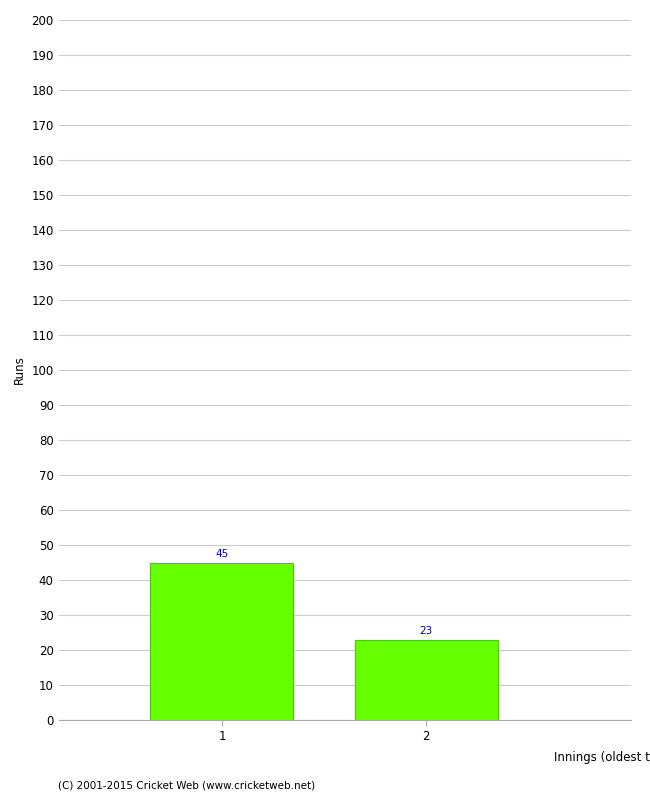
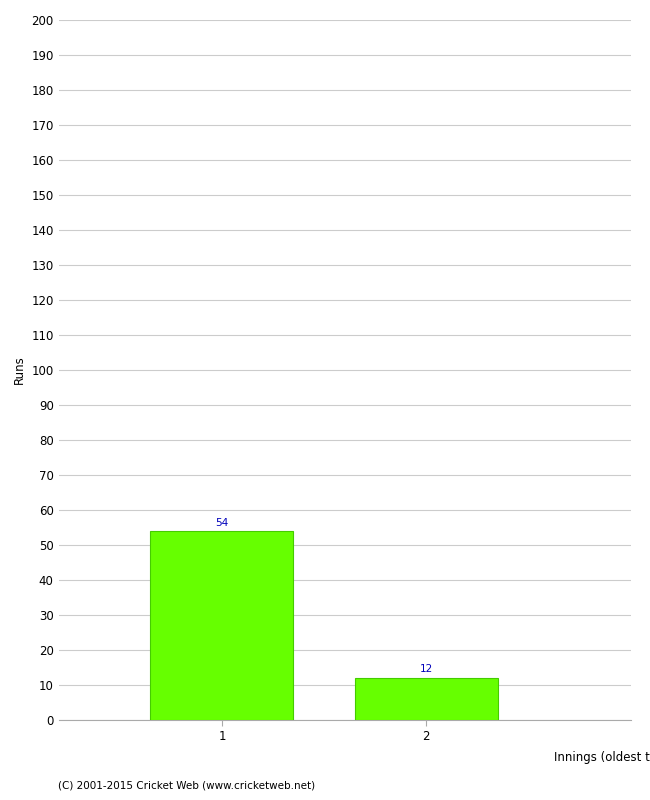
1: 45 -> 54
2: 23 -> 12
